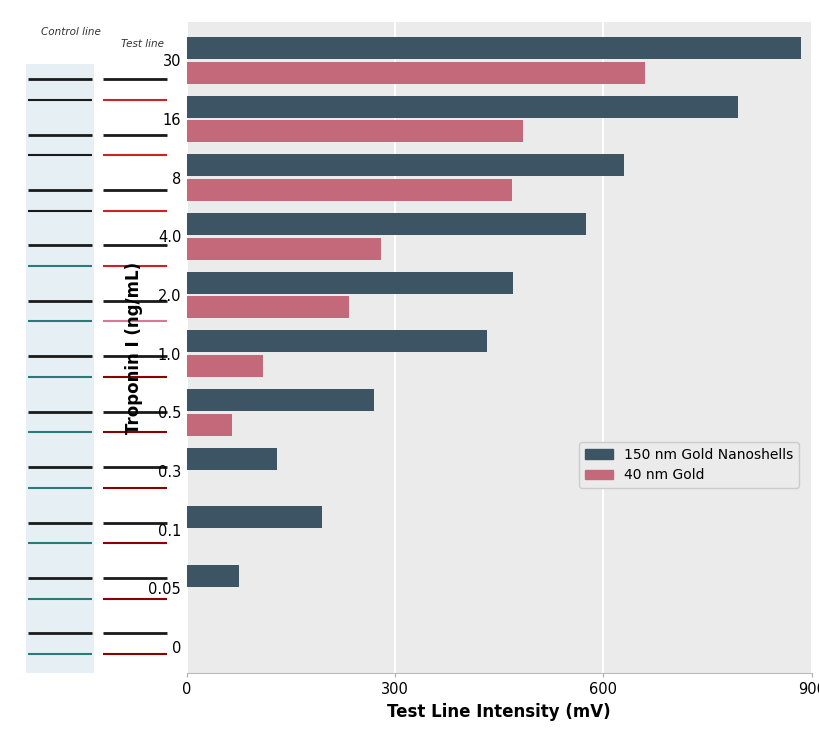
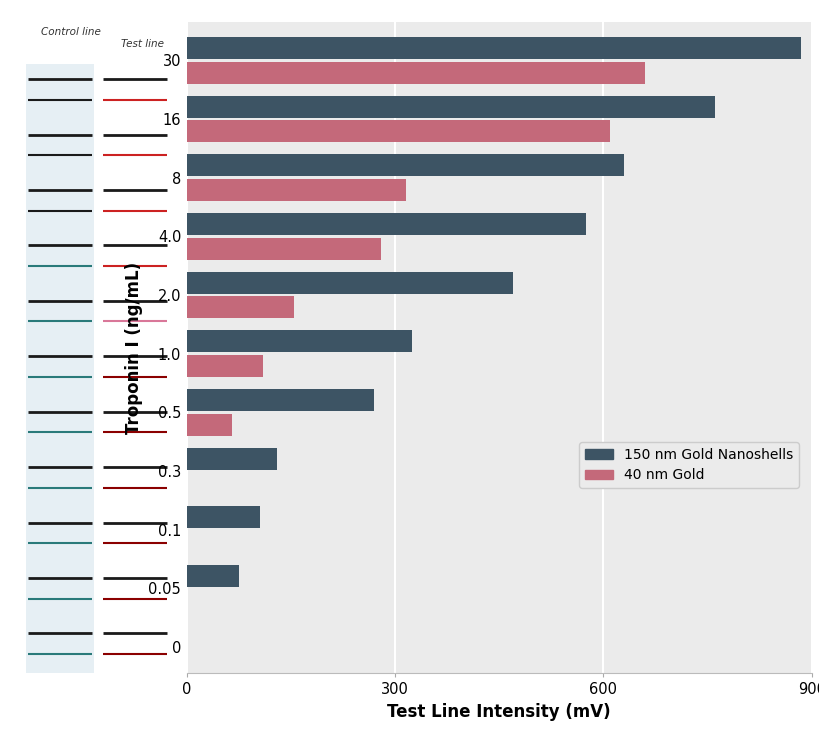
150 nm Gold Nanoshells/16: 794 -> 760
40 nm Gold/16: 484 -> 610
40 nm Gold/8: 468 -> 315
40 nm Gold/2.0: 234 -> 155
150 nm Gold Nanoshells/1.0: 432 -> 325
150 nm Gold Nanoshells/0.1: 194 -> 105
